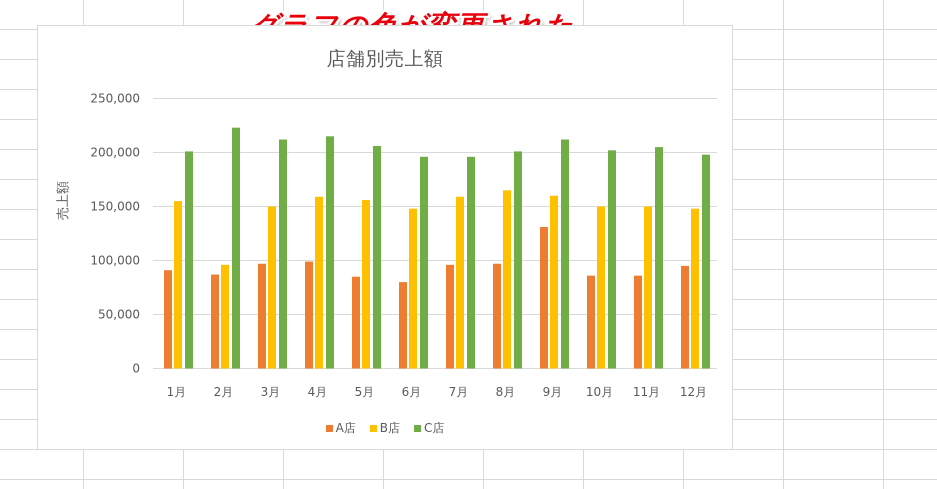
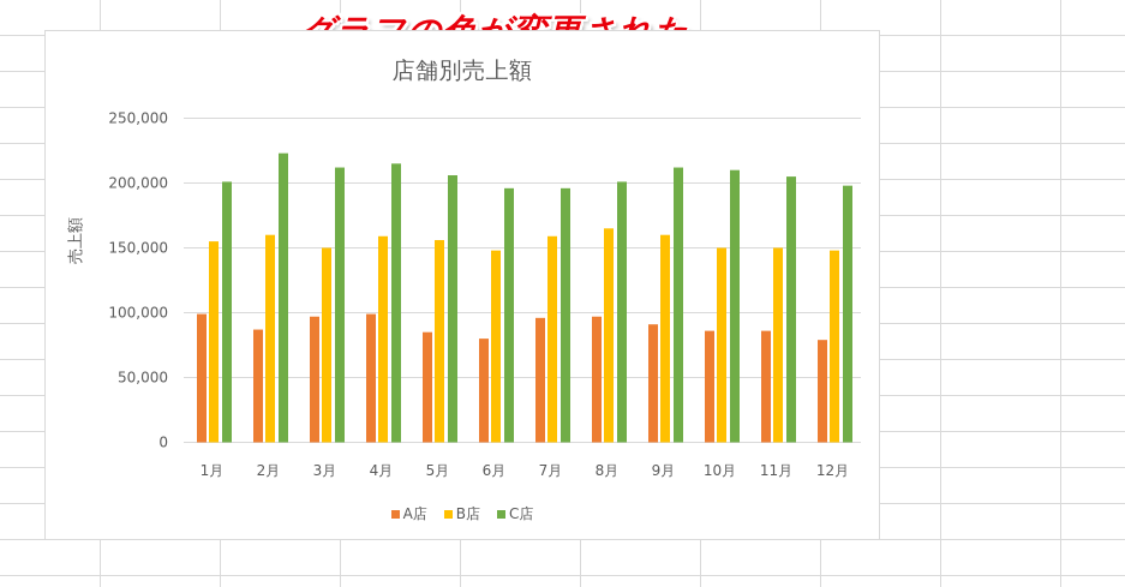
A店/1月: 91000 -> 99000
B店/2月: 96000 -> 160000
A店/9月: 131000 -> 91000
C店/10月: 202000 -> 210000
A店/12月: 95000 -> 79000
